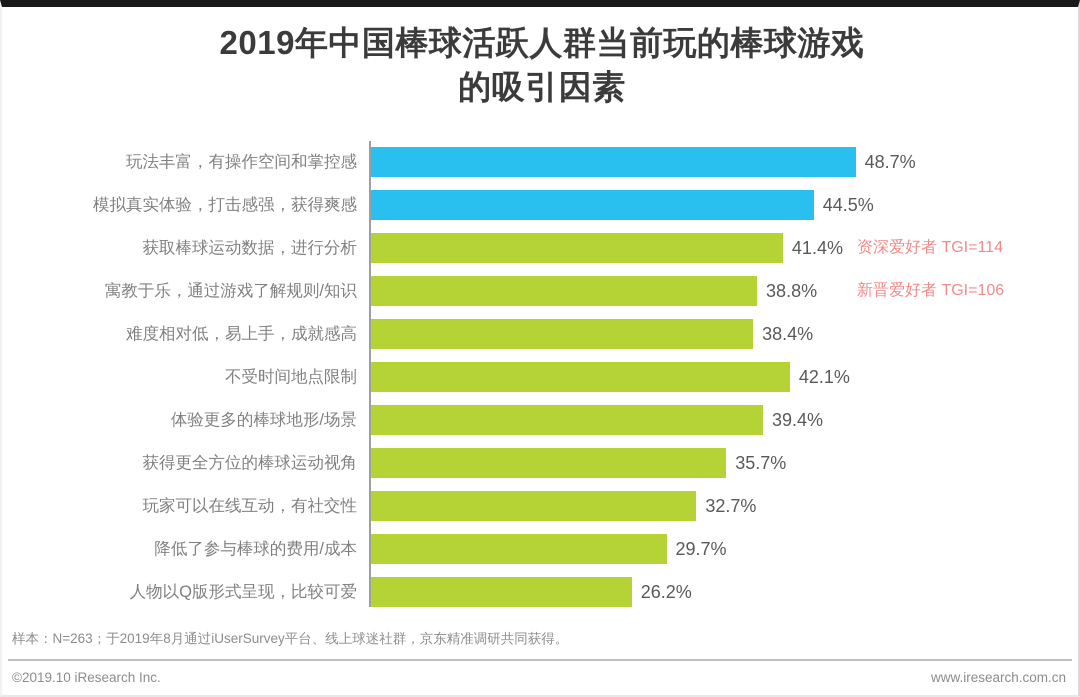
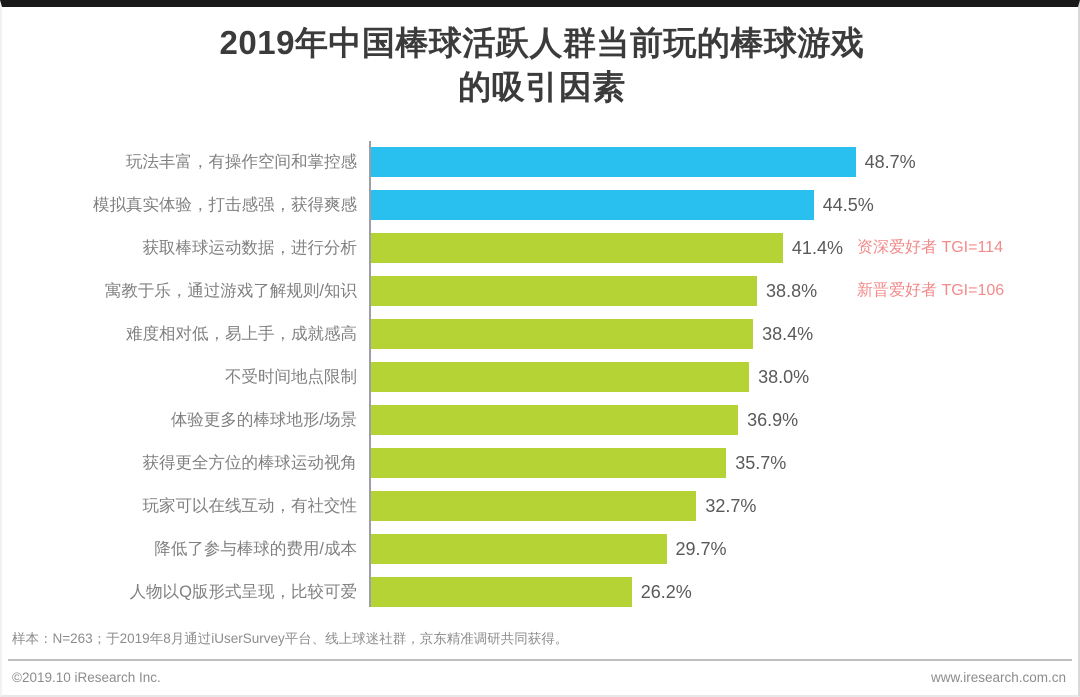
不受时间地点限制: 42.1% -> 38.0%
体验更多的棒球地形/场景: 39.4% -> 36.9%
